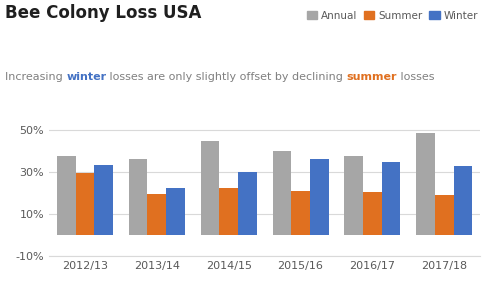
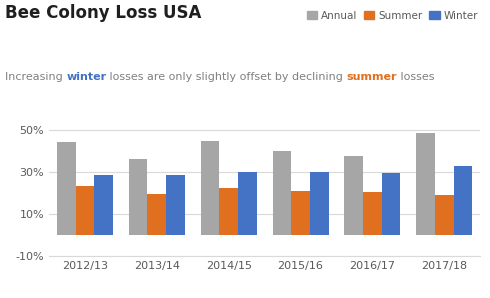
Annual/2012/13: 37.5% -> 44.0%
Summer/2012/13: 29.5% -> 23.5%
Winter/2012/13: 33.5% -> 28.5%
Winter/2013/14: 22.5% -> 28.5%
Winter/2015/16: 36.0% -> 30.0%
Winter/2016/17: 34.5% -> 29.5%
